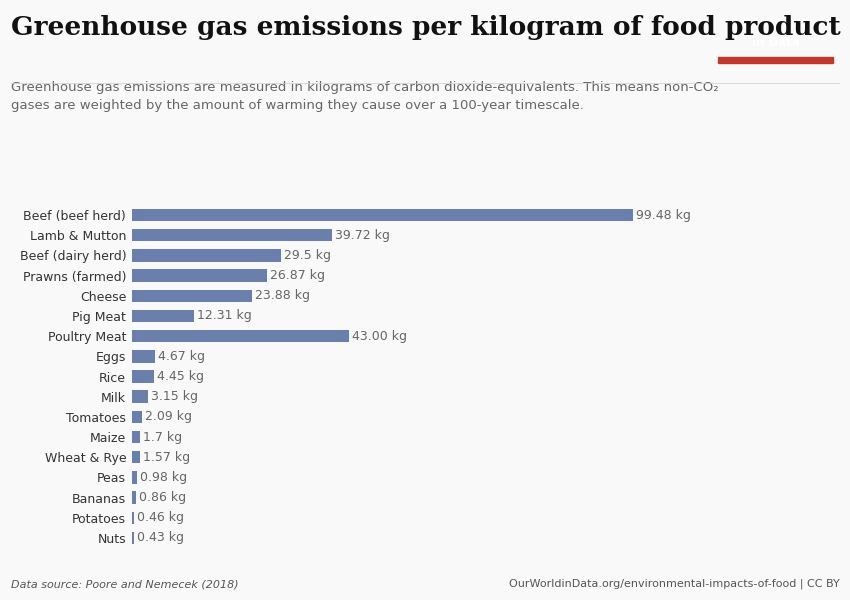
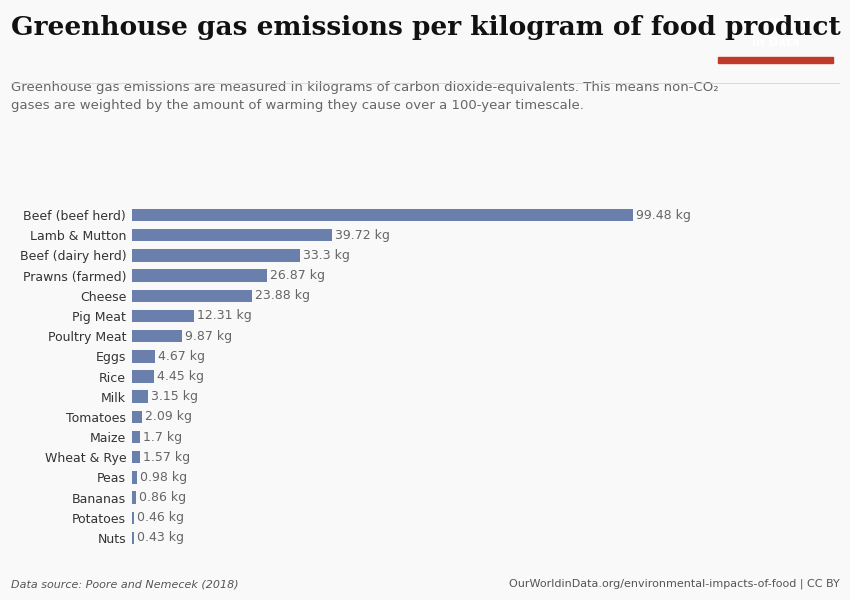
Beef (dairy herd): 29.5 -> 33.3
Poultry Meat: 43.00 -> 9.87
